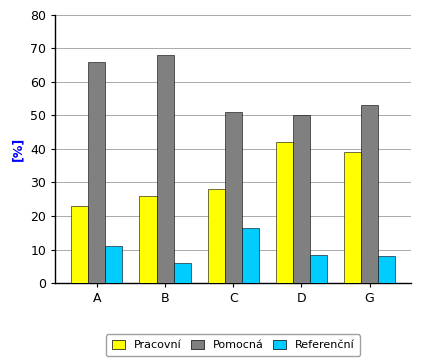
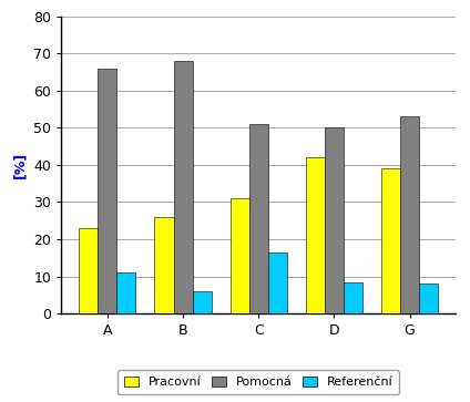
Pracovní/C: 28 -> 31
